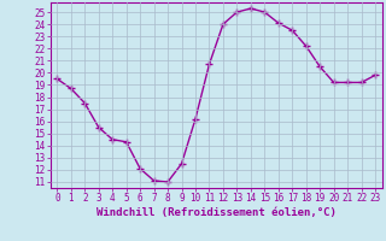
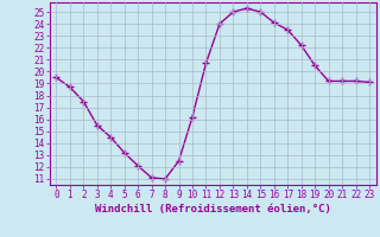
5: 14.3 -> 13.2
23: 19.8 -> 19.1
